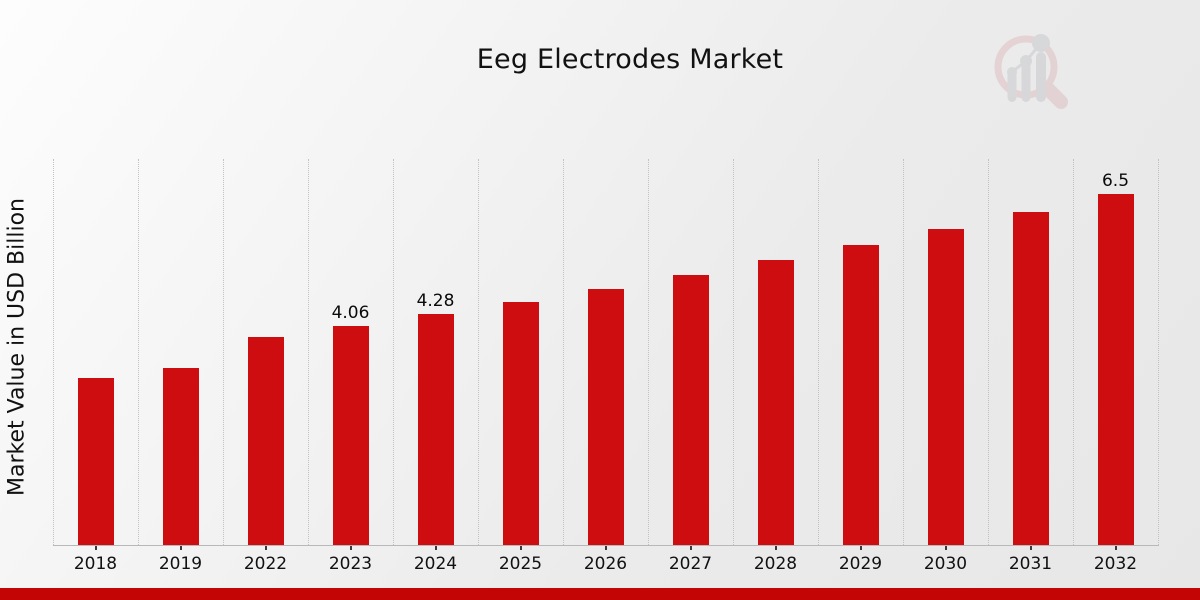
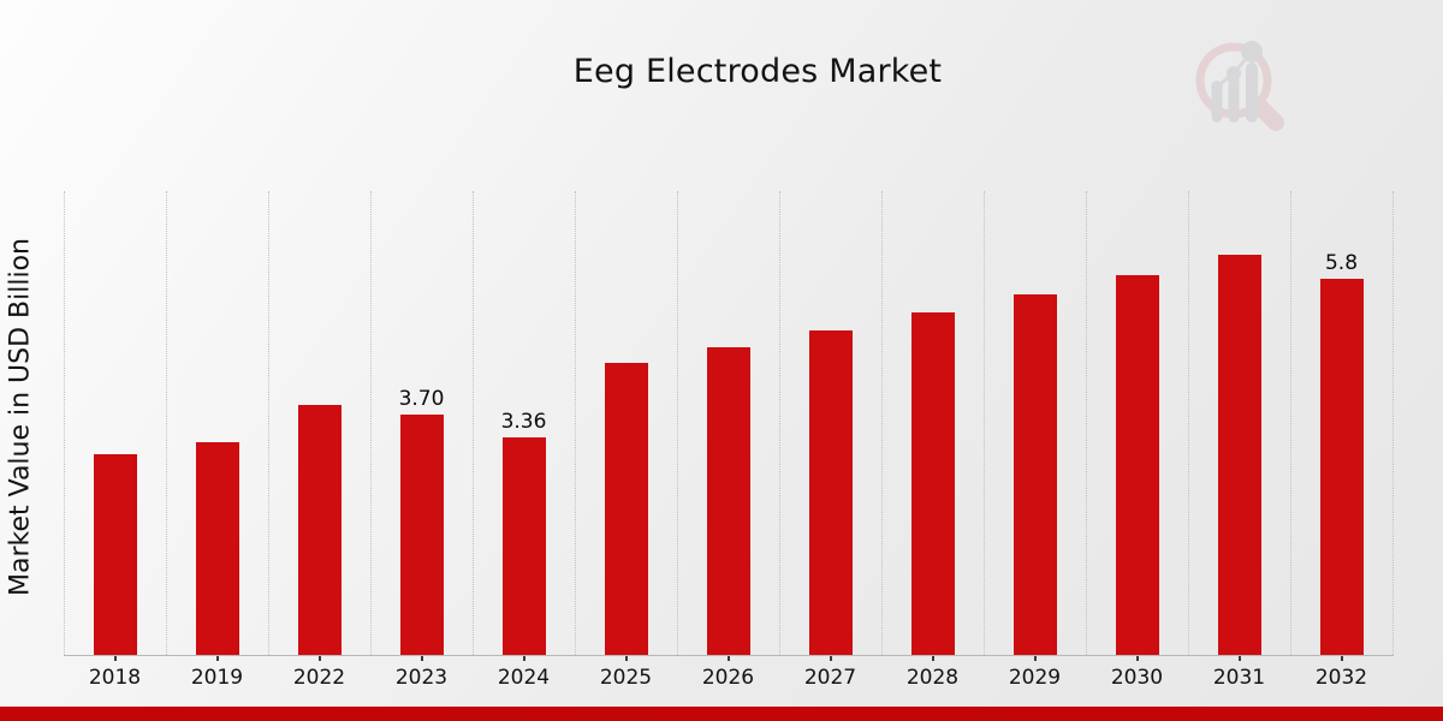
2023: 4.06 -> 3.70
2024: 4.28 -> 3.36
2032: 6.5 -> 5.8
